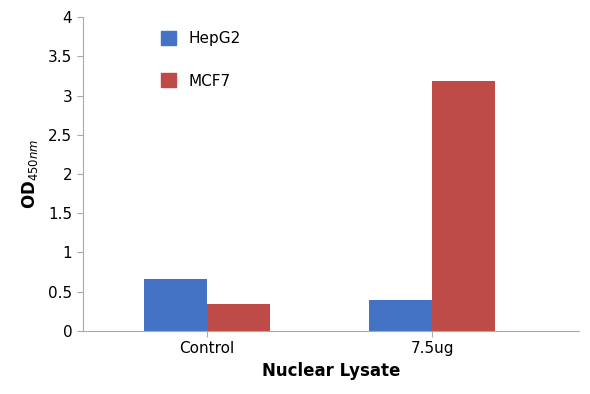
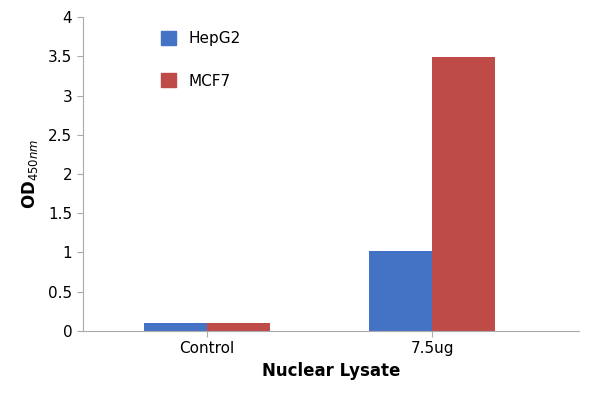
HepG2/Control: 0.66 -> 0.10
MCF7/Control: 0.34 -> 0.10
HepG2/7.5ug: 0.40 -> 1.02
MCF7/7.5ug: 3.18 -> 3.49
